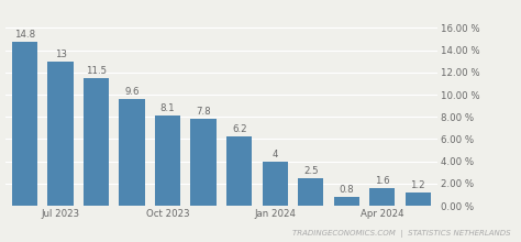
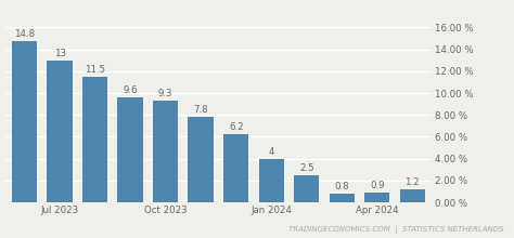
Oct 2023: 8.1 -> 9.3
Apr 2024: 1.6 -> 0.9
